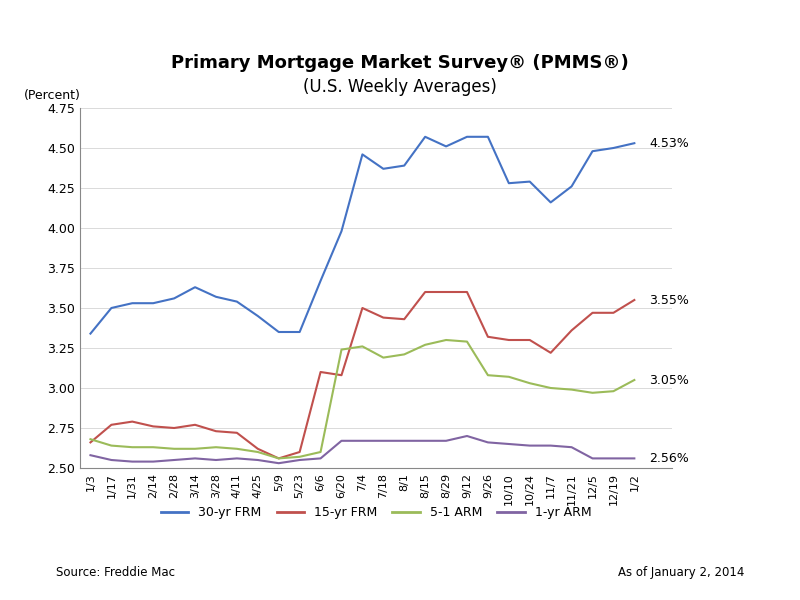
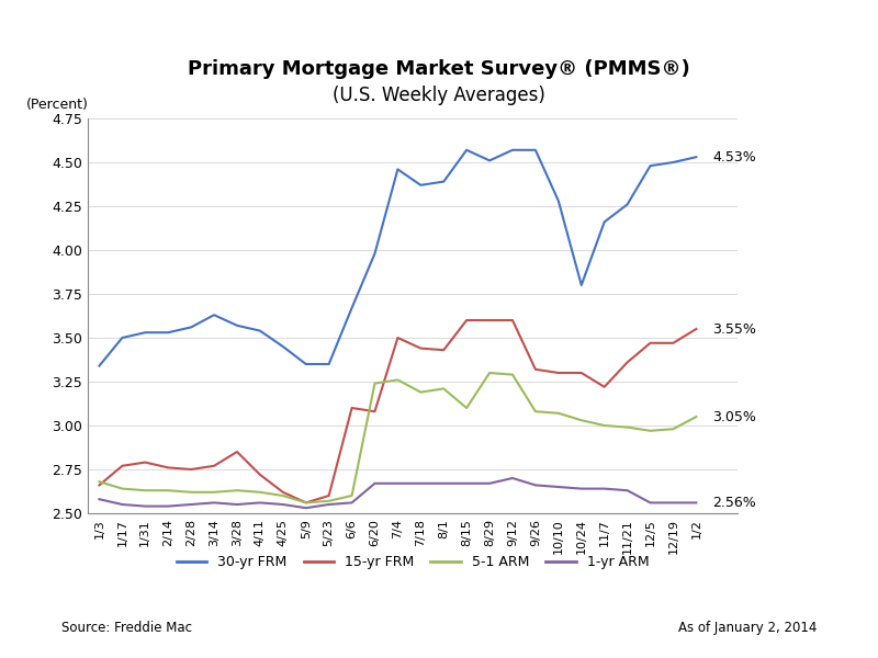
15-yr FRM/3/28: 2.73 -> 2.85
5-1 ARM/8/15: 3.27 -> 3.10
30-yr FRM/10/24: 4.29 -> 3.80
